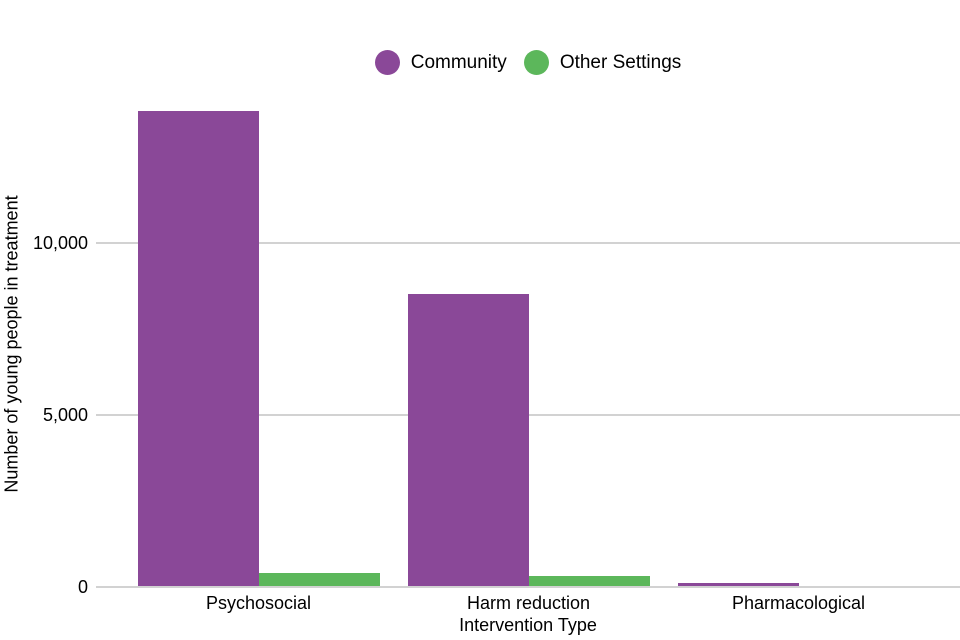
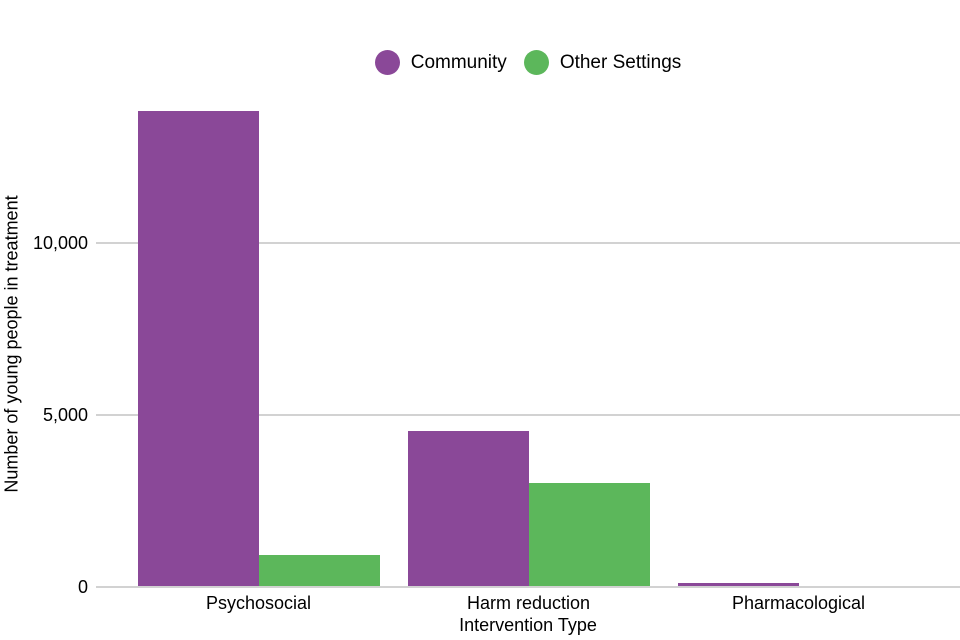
Other Settings/Psychosocial: 400 -> 900
Community/Harm reduction: 8500 -> 4500
Other Settings/Harm reduction: 300 -> 3000
